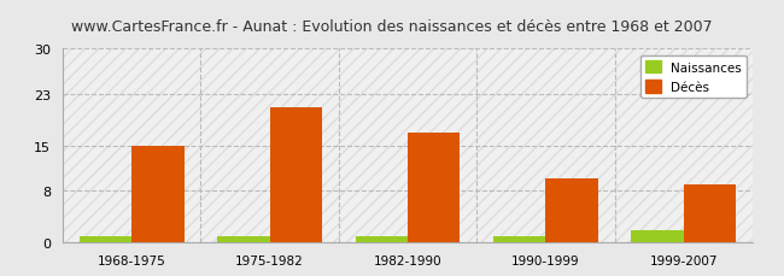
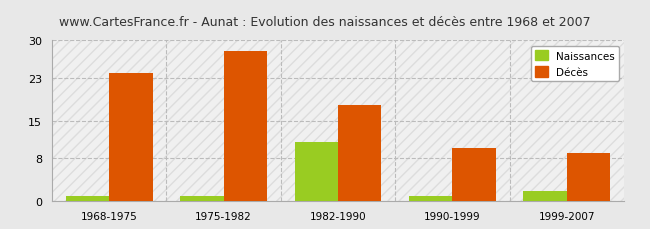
Décès/1968-1975: 15 -> 24
Décès/1975-1982: 21 -> 28
Naissances/1982-1990: 1 -> 11
Décès/1982-1990: 17 -> 18
